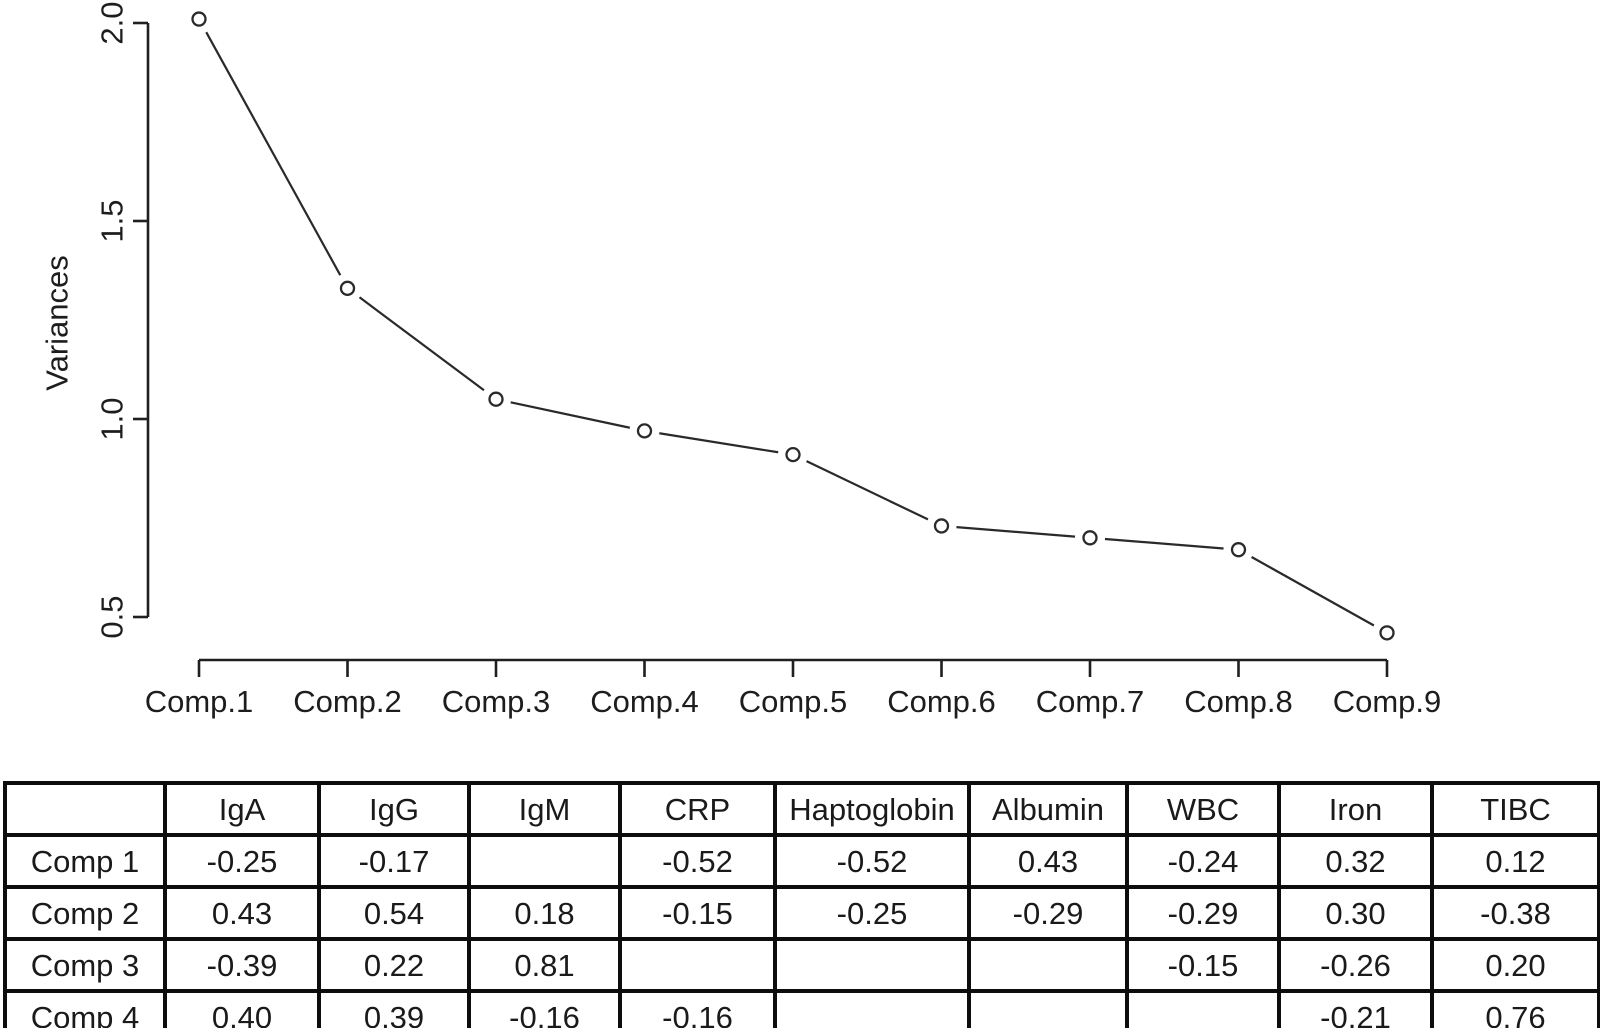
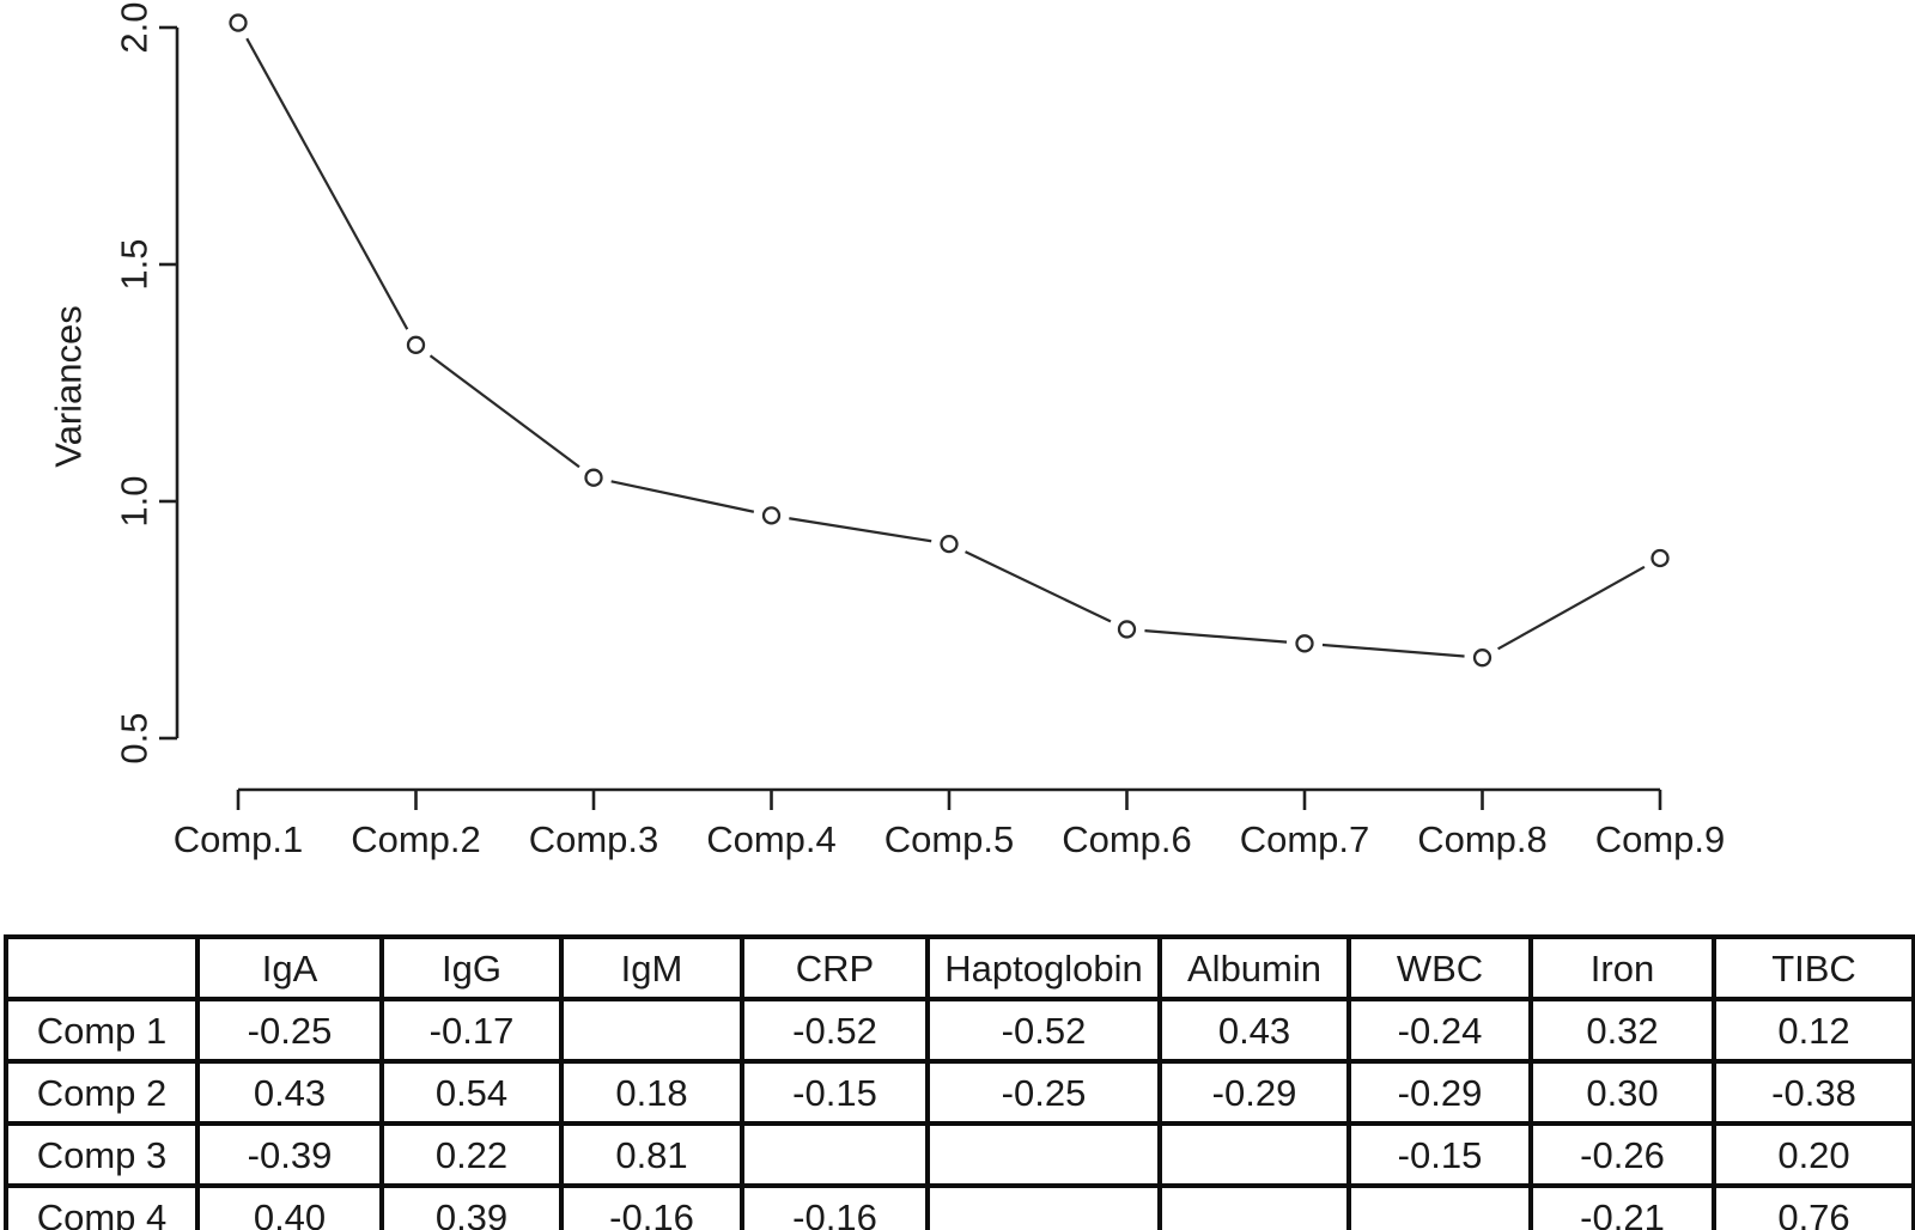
Comp.9: 0.46 -> 0.88
